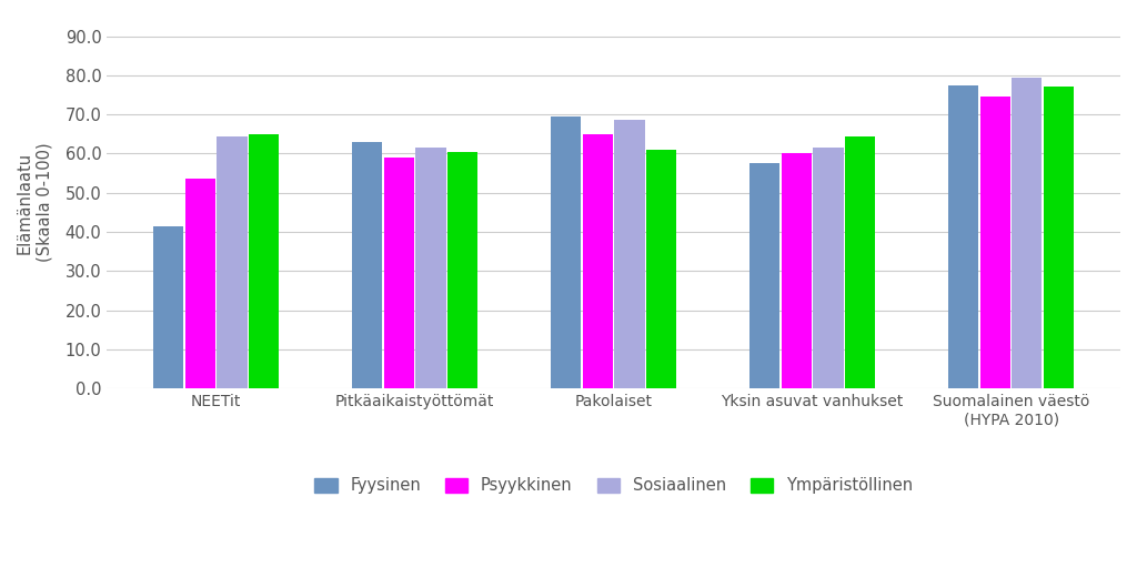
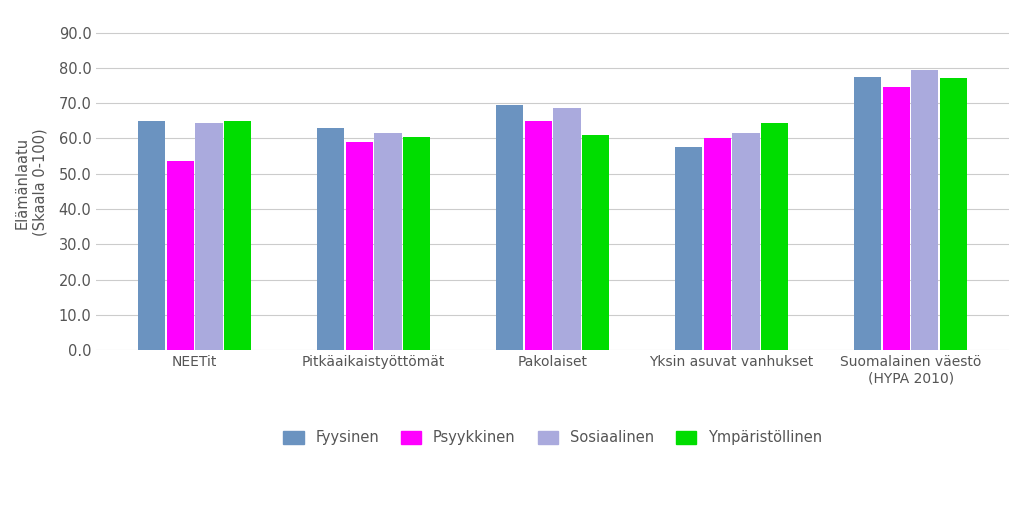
Fyysinen/NEETit: 41.5 -> 65.0
